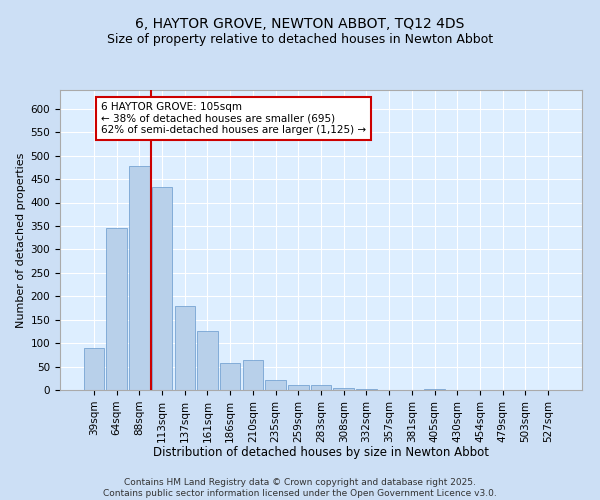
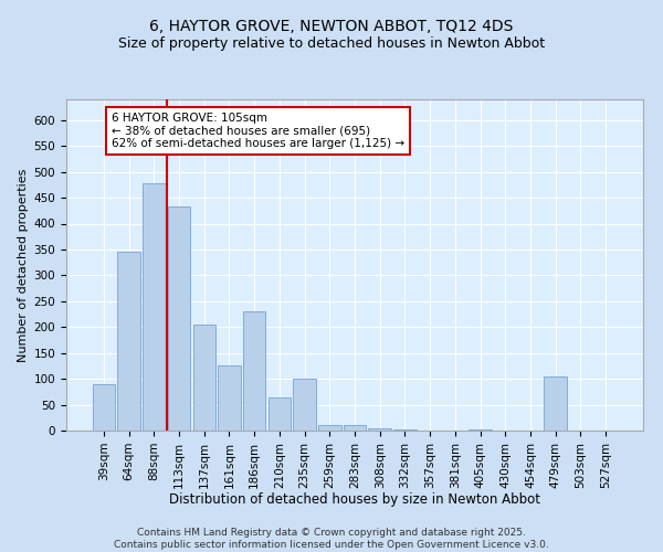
137sqm: 180 -> 205
186sqm: 58 -> 230
235sqm: 22 -> 100
479sqm: 1 -> 105
